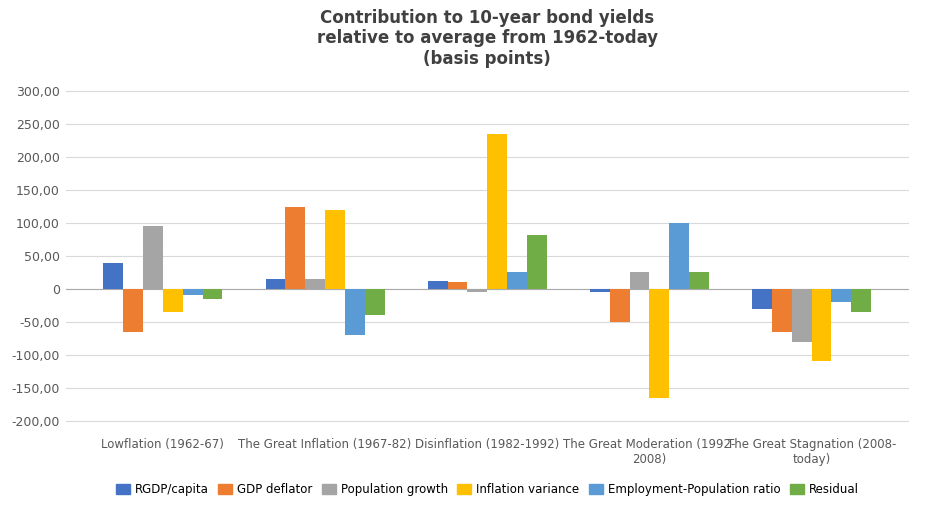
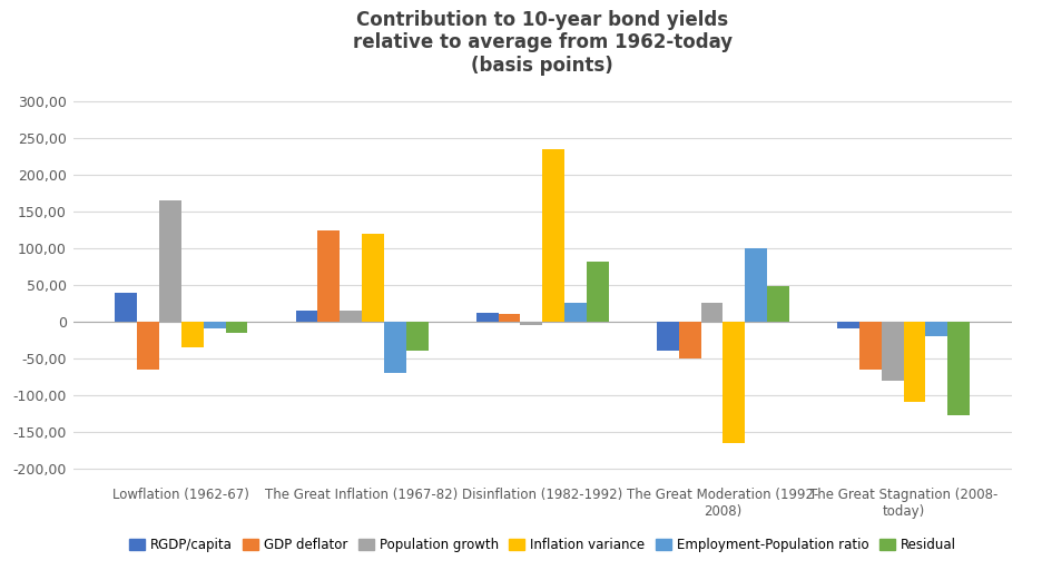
Population growth/Lowflation (1962-67): 95 -> 166
RGDP/capita/The Great Moderation (1992- 2008): -5 -> -40
Residual/The Great Moderation (1992- 2008): 25 -> 48
RGDP/capita/The Great Stagnation (2008- today): -30 -> -10
Residual/The Great Stagnation (2008- today): -35 -> -128
